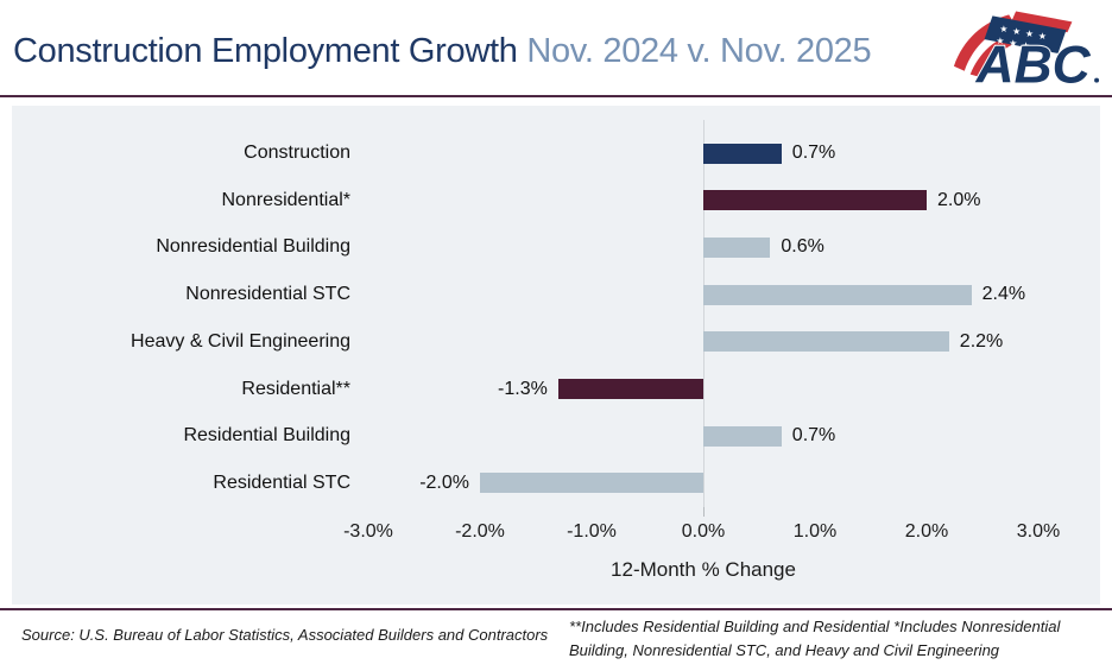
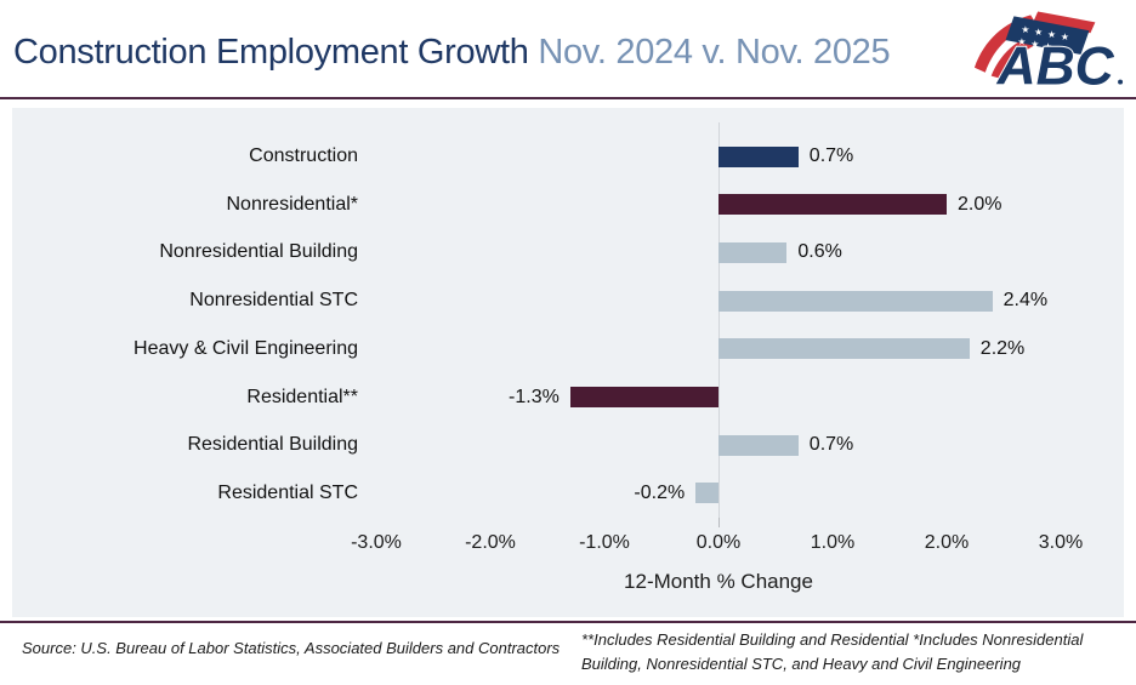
Residential STC: -2.0% -> -0.2%
